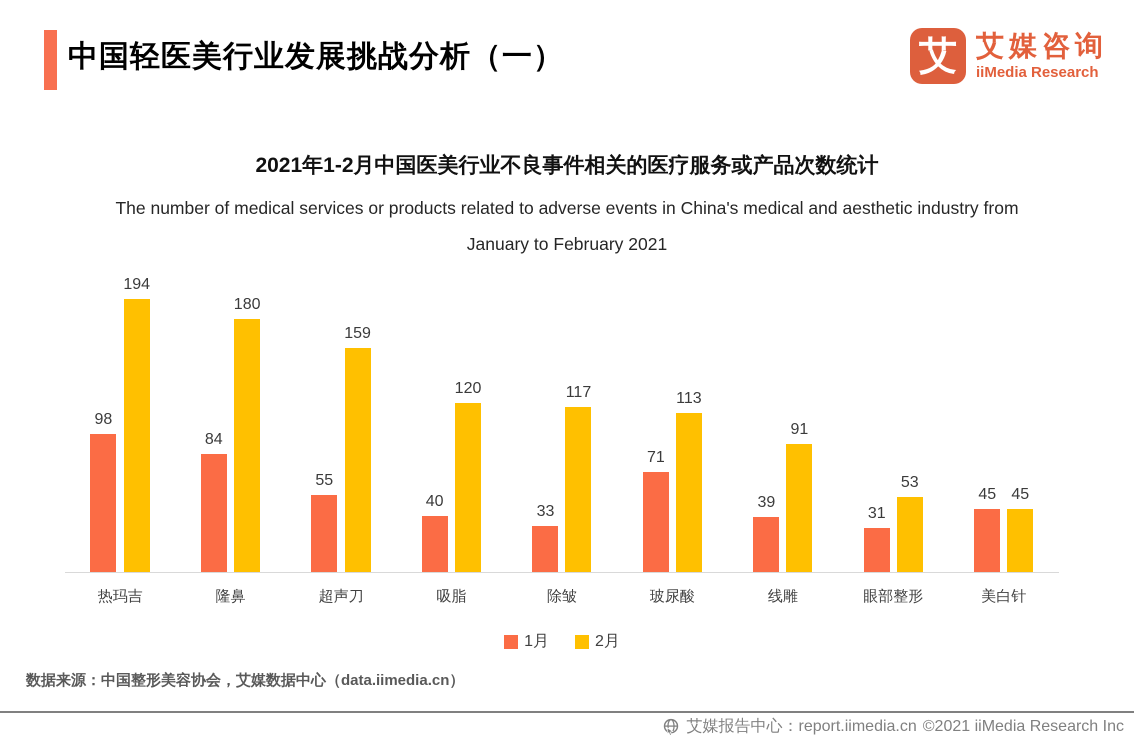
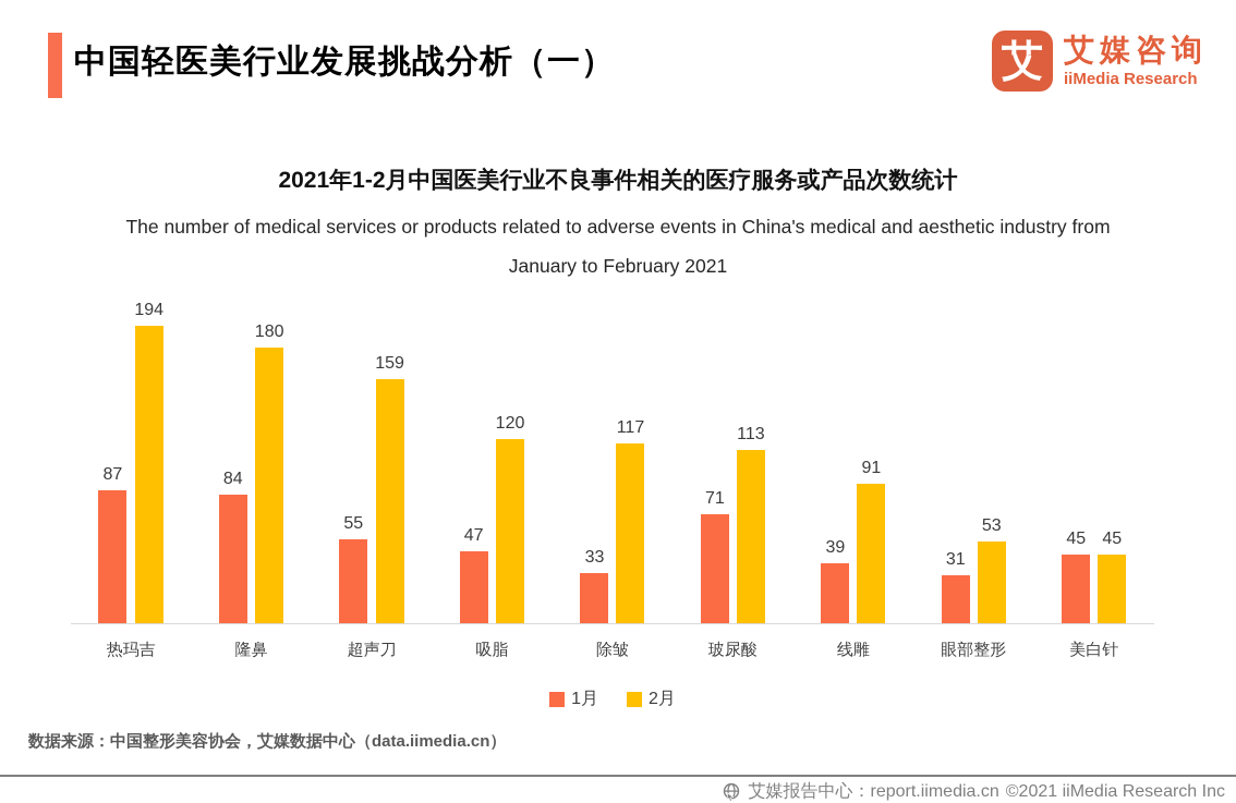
1月/热玛吉: 98 -> 87
1月/吸脂: 40 -> 47
